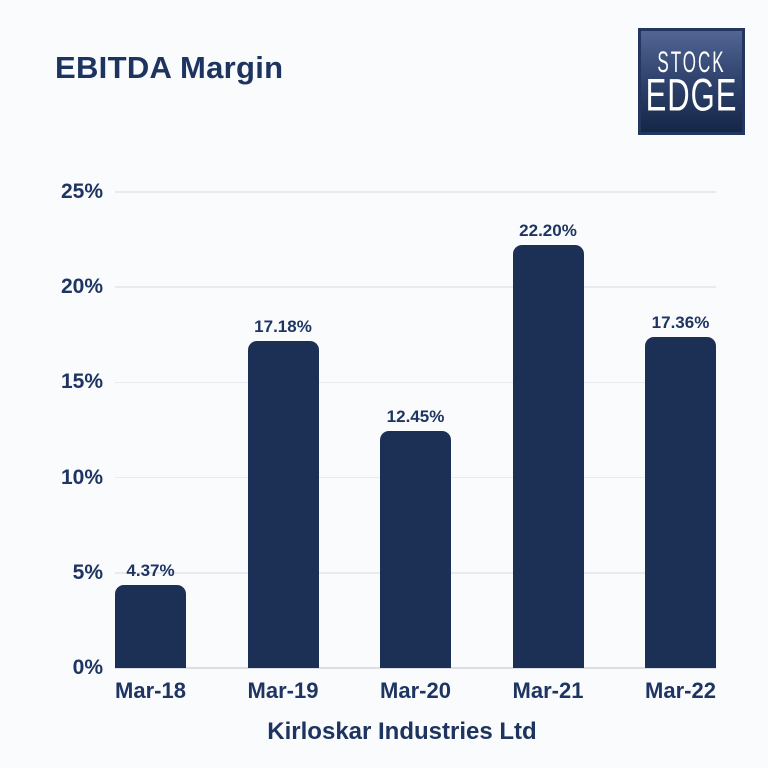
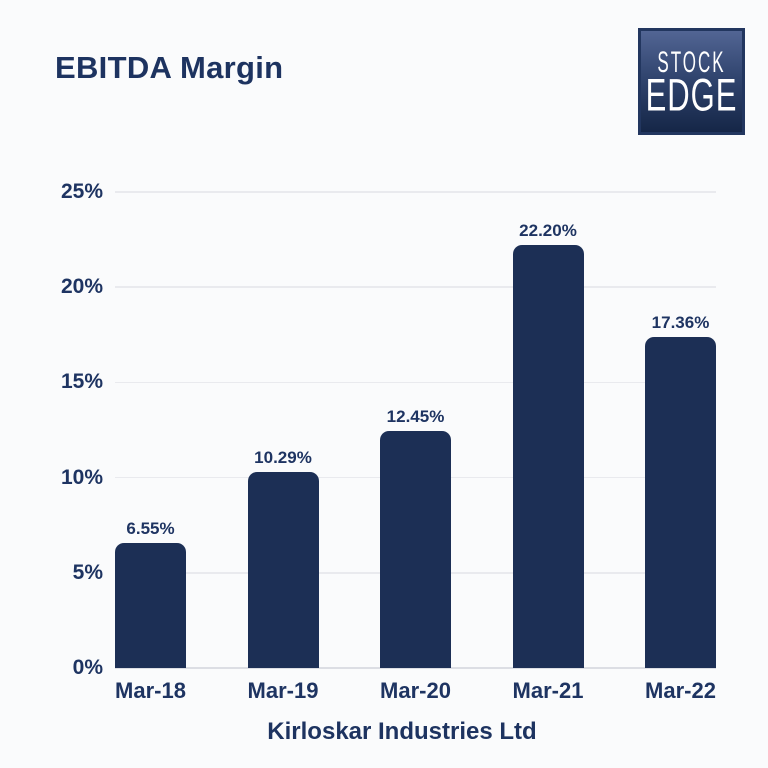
Mar-18: 4.37% -> 6.55%
Mar-19: 17.18% -> 10.29%
